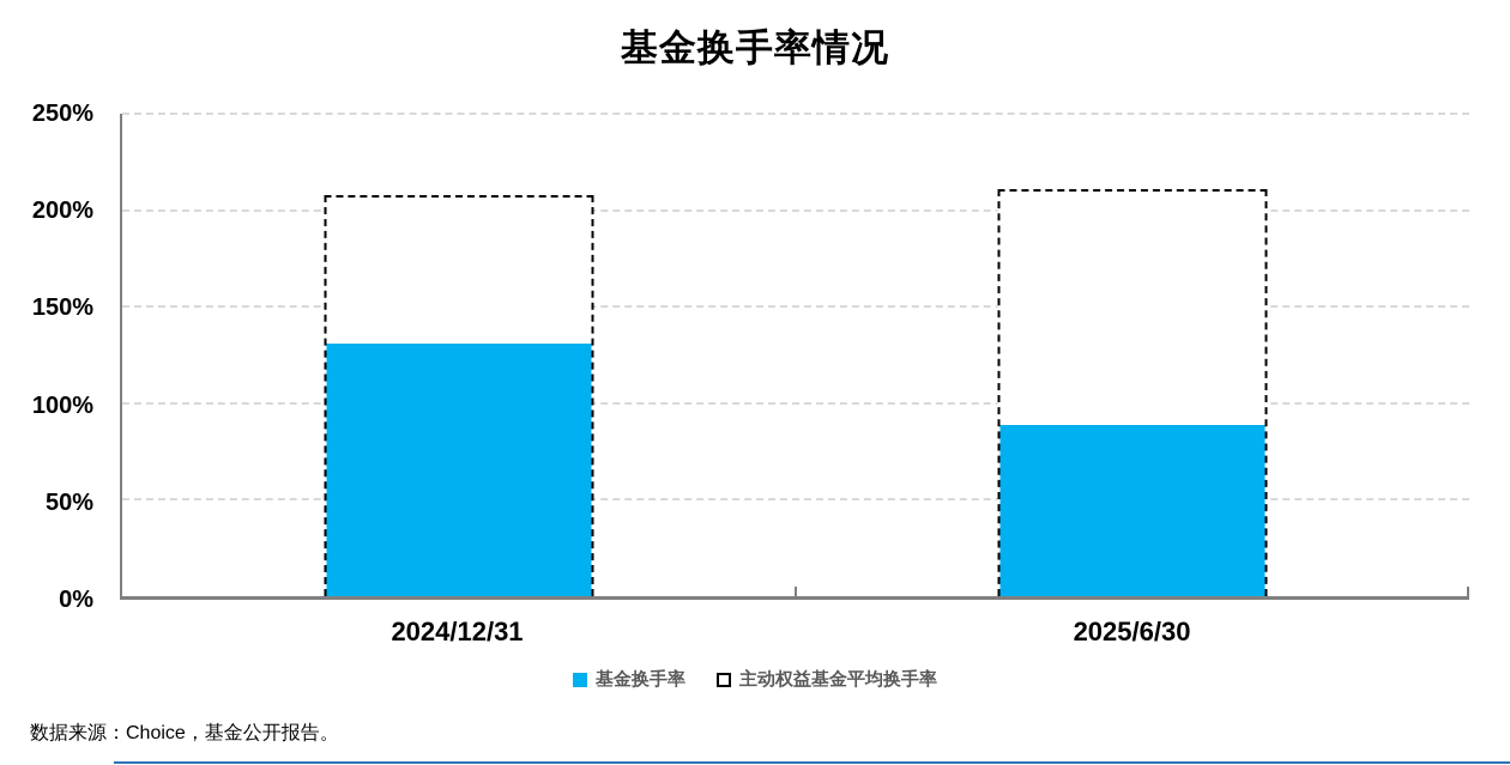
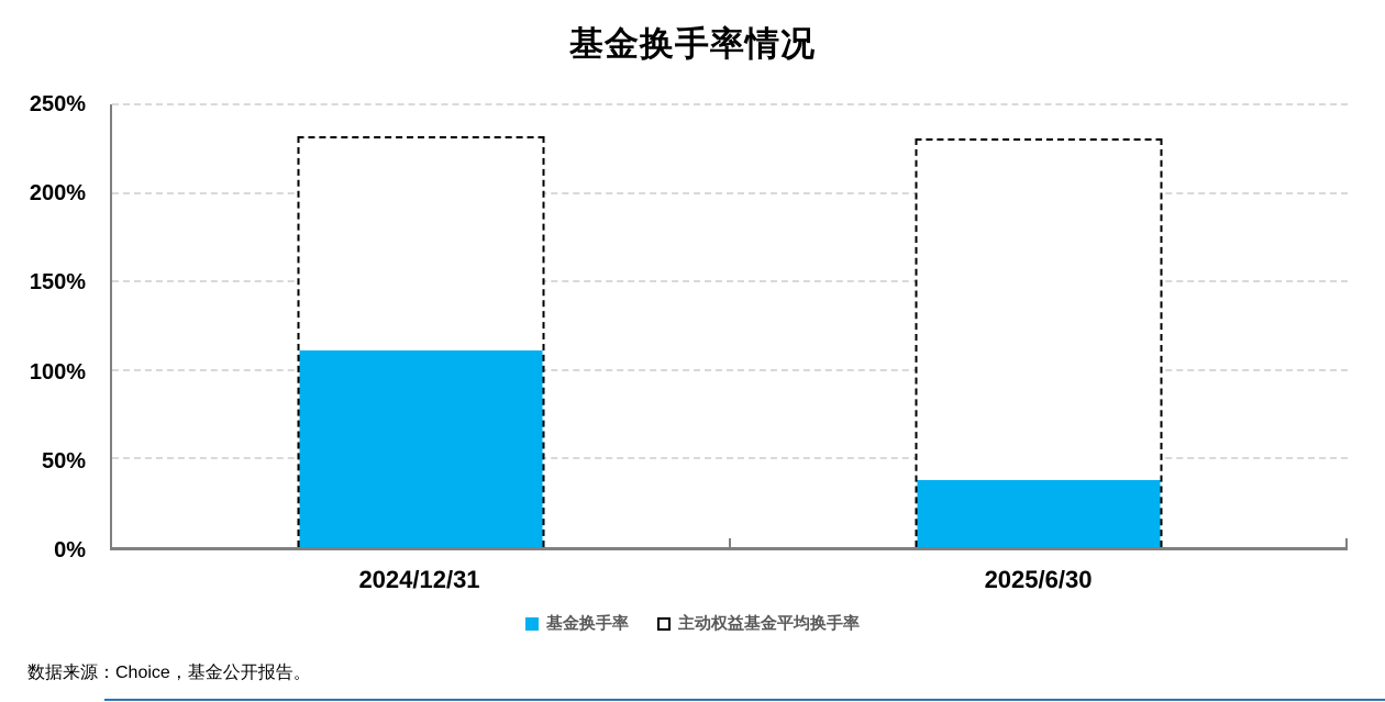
基金换手率/2024/12/31: 131% -> 111%
主动权益基金平均换手率/2024/12/31: 208% -> 232%
基金换手率/2025/6/30: 89% -> 38%
主动权益基金平均换手率/2025/6/30: 211% -> 231%
